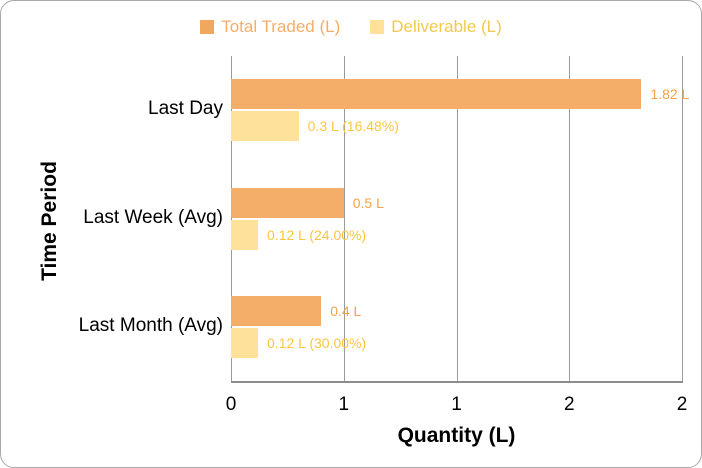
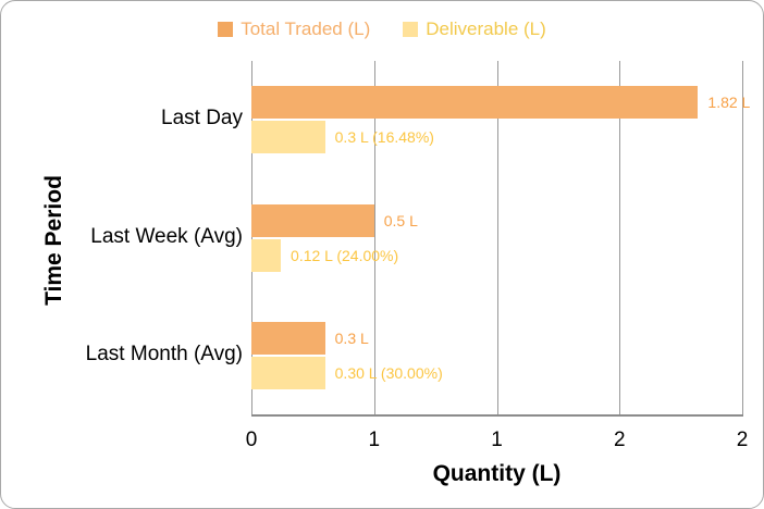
Total Traded (L)/Last Month (Avg): 0.4 -> 0.3
Deliverable (L)/Last Month (Avg): 0.12 -> 0.30
